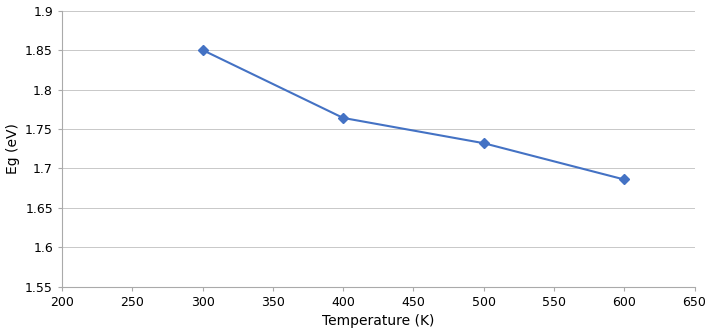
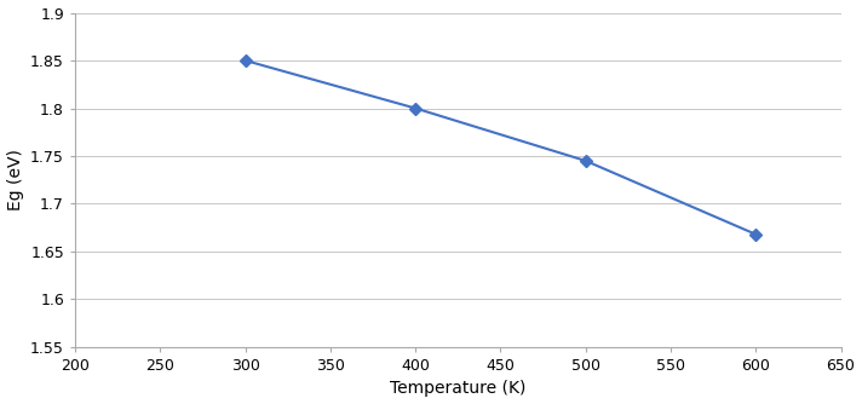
400: 1.764 -> 1.800
500: 1.732 -> 1.745
600: 1.686 -> 1.668
